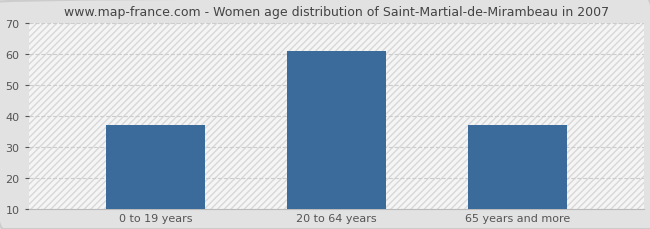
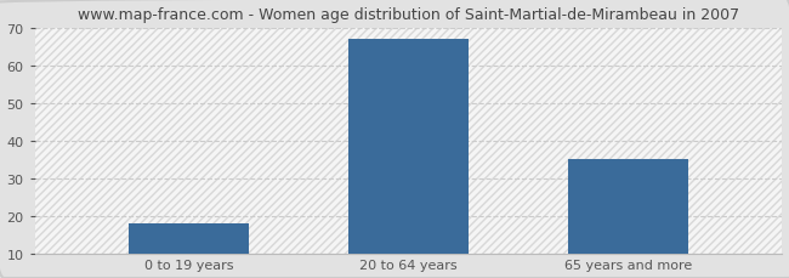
0 to 19 years: 37 -> 18
20 to 64 years: 61 -> 67
65 years and more: 37 -> 35
